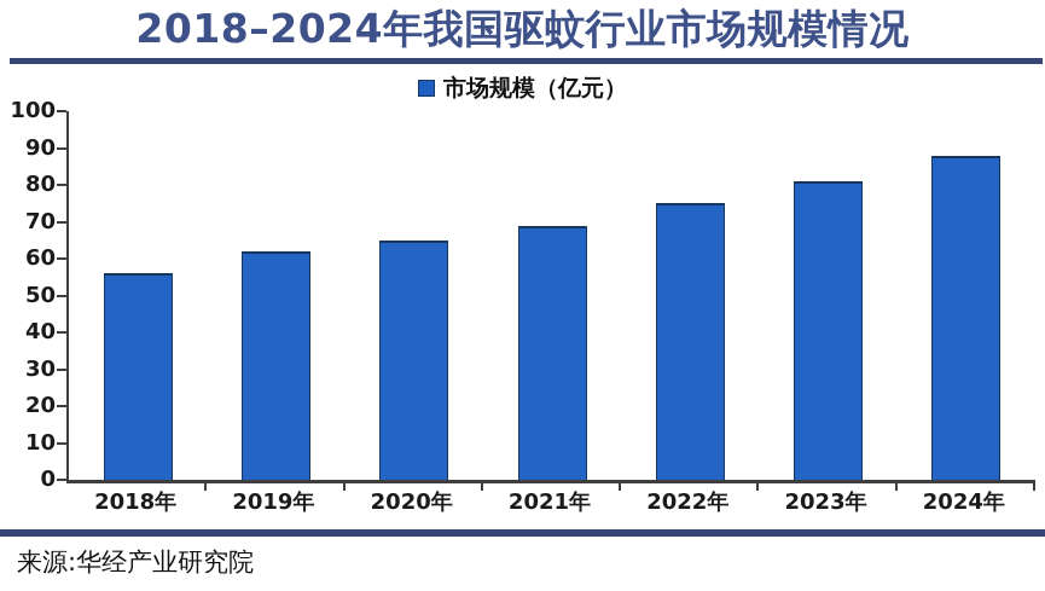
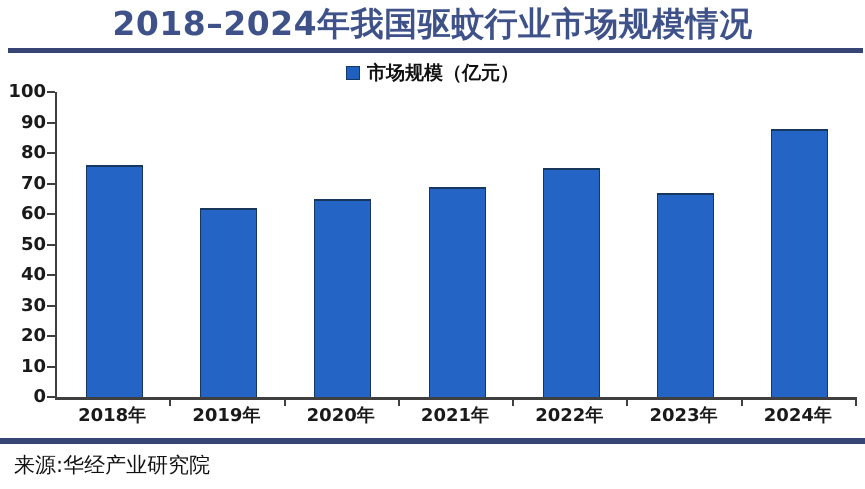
2018年: 56 -> 76
2023年: 81 -> 67
